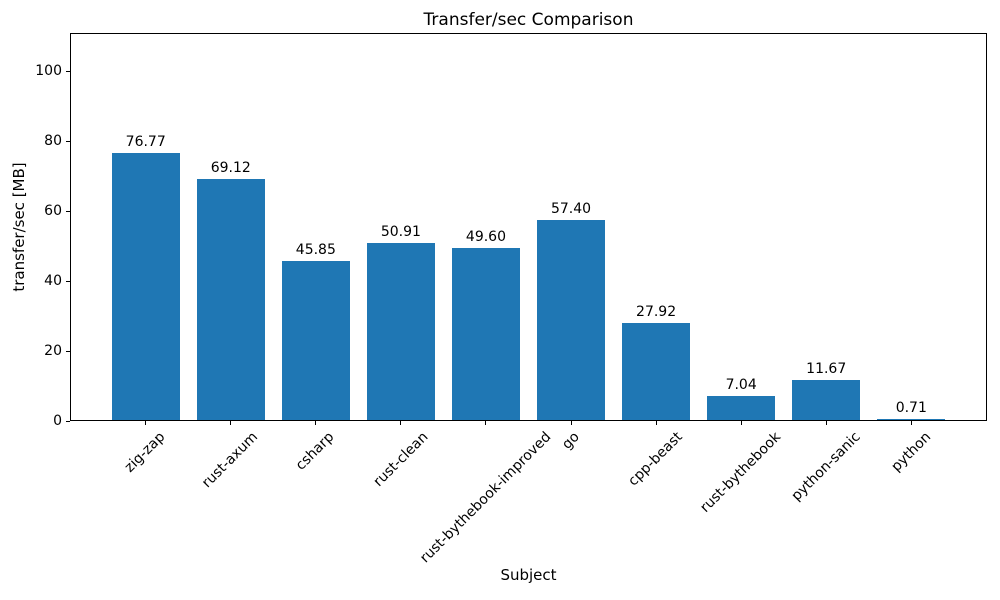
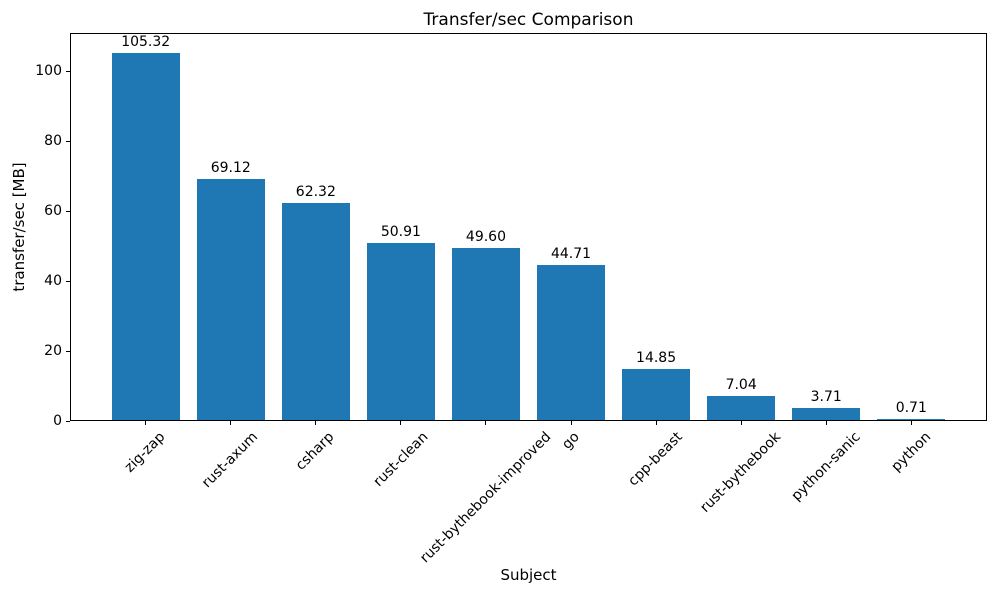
zig-zap: 76.77 -> 105.32
csharp: 45.85 -> 62.32
go: 57.40 -> 44.71
cpp-beast: 27.92 -> 14.85
python-sanic: 11.67 -> 3.71
